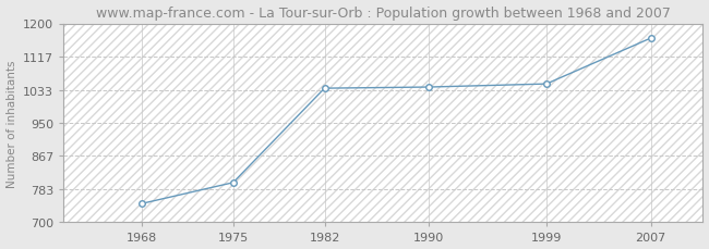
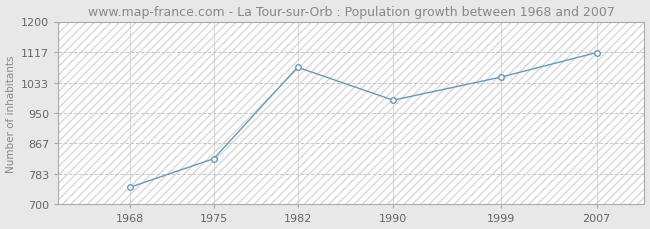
1975: 800 -> 825
1982: 1037 -> 1075
1990: 1040 -> 985
2007: 1163 -> 1115
